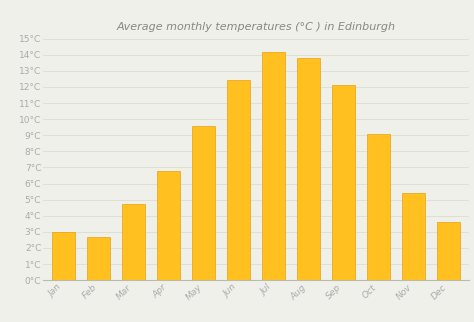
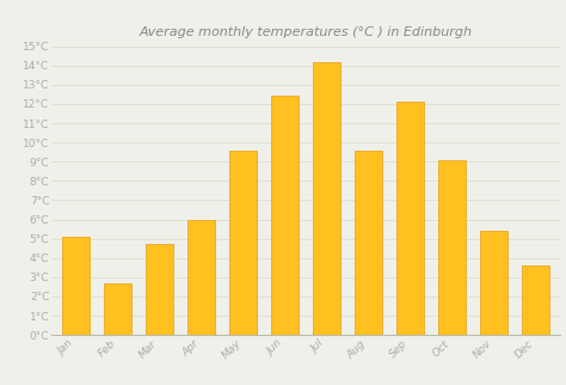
Jan: 3.0°C -> 5.1°C
Apr: 6.8°C -> 6.0°C
Aug: 13.8°C -> 9.6°C
